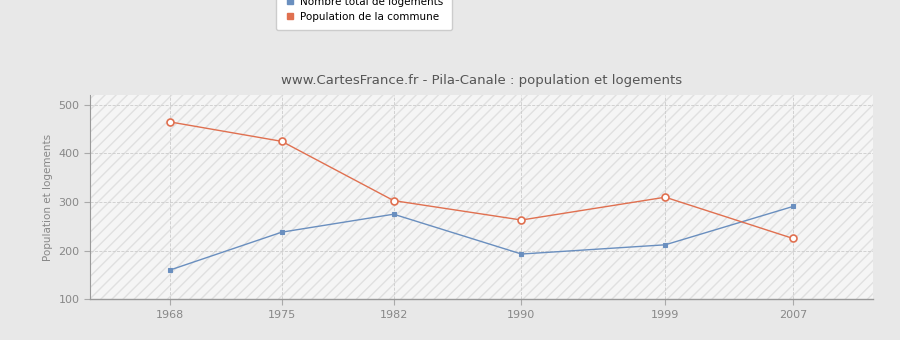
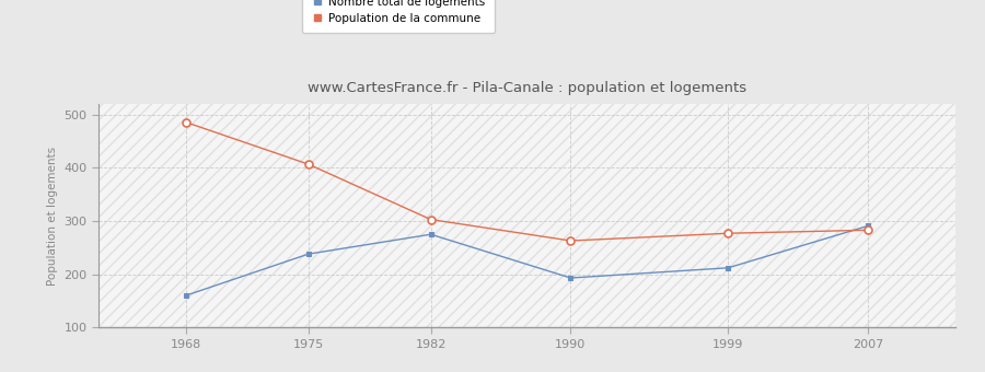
Population de la commune/1968: 465 -> 486
Population de la commune/1975: 425 -> 407
Population de la commune/1999: 310 -> 277
Population de la commune/2007: 225 -> 283
